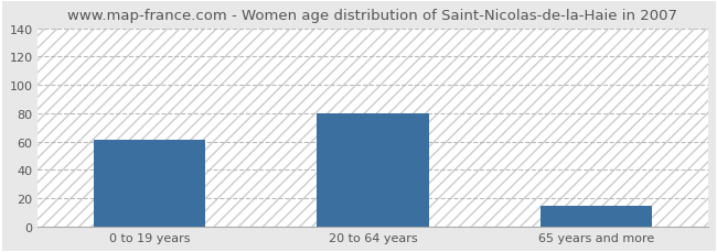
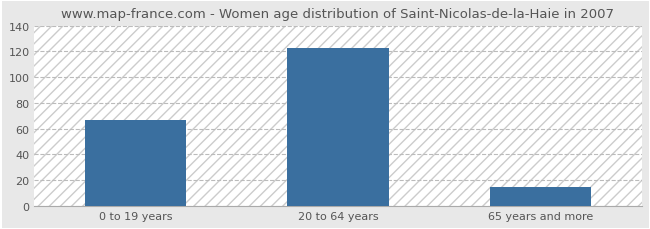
0 to 19 years: 61 -> 67
20 to 64 years: 80 -> 123
